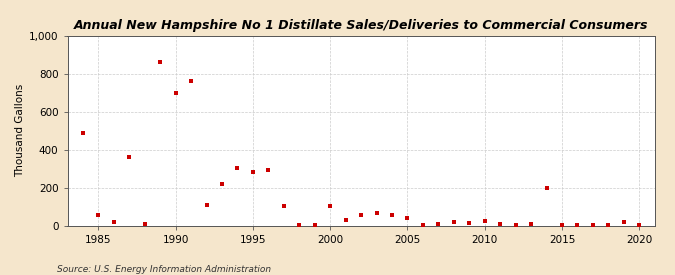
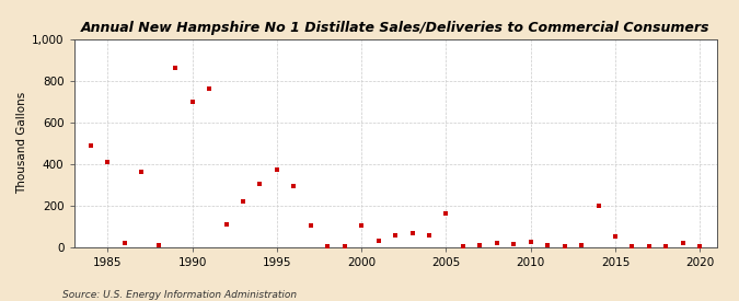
1985: 60 -> 410
1995: 280 -> 370
2005: 40 -> 160
2015: 0 -> 50
